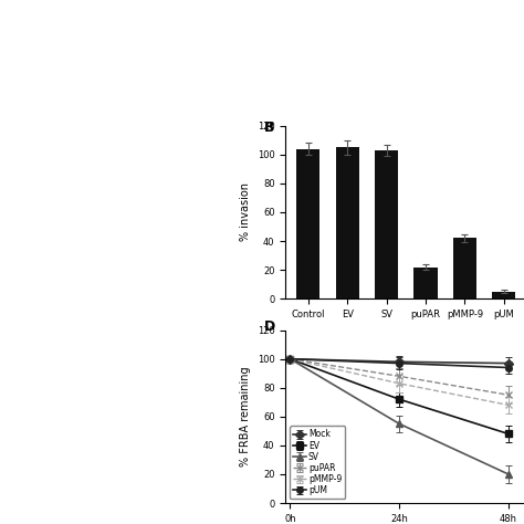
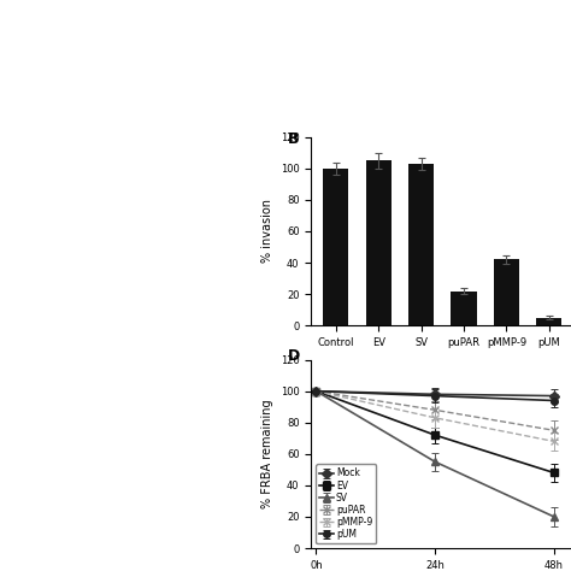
Control: 104 -> 100
